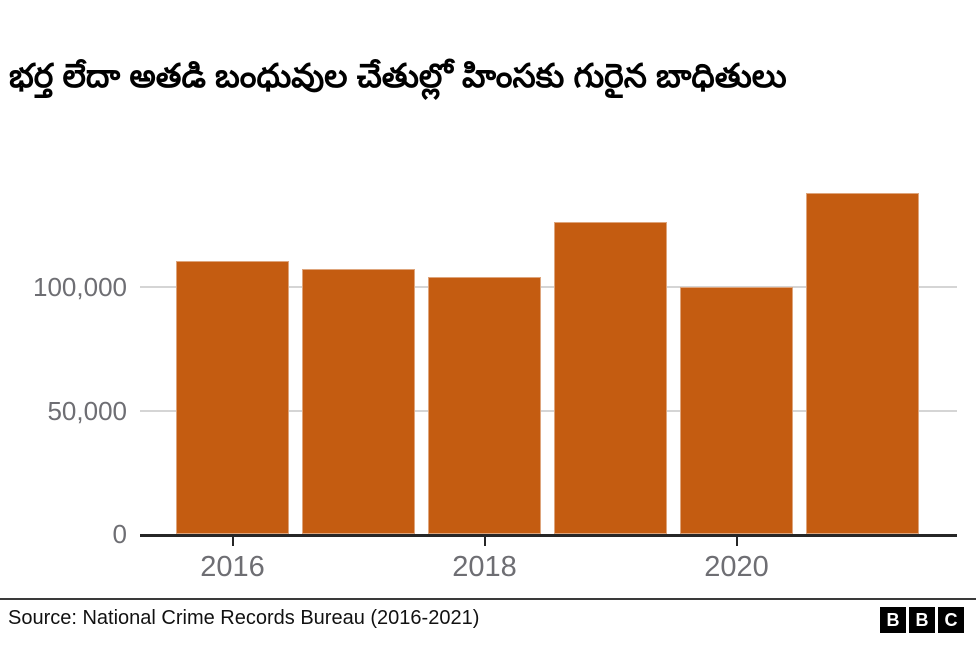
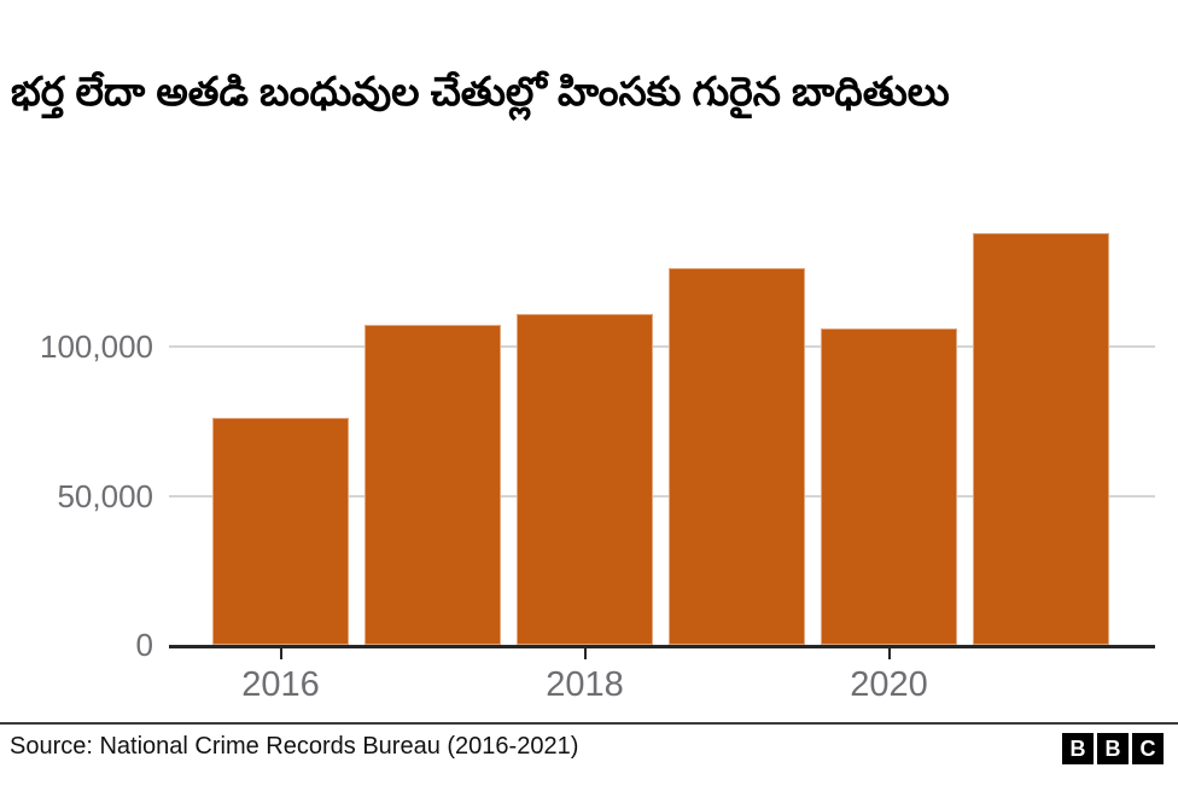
2016: 110000 -> 76000
2018: 104000 -> 111000
2020: 100000 -> 106000
